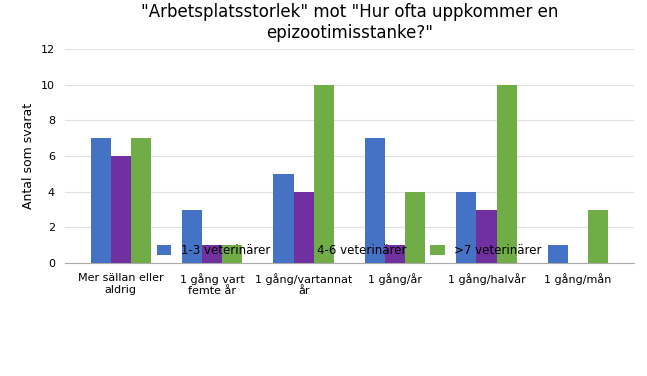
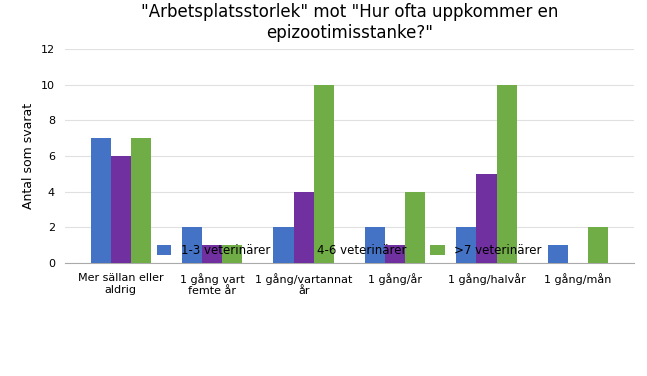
1-3 veterinärer/1 gång vart femte år: 3 -> 2
1-3 veterinärer/1 gång/vartannat år: 5 -> 2
1-3 veterinärer/1 gång/år: 7 -> 2
1-3 veterinärer/1 gång/halvår: 4 -> 2
4-6 veterinärer/1 gång/halvår: 3 -> 5
>7 veterinärer/1 gång/mån: 3 -> 2
